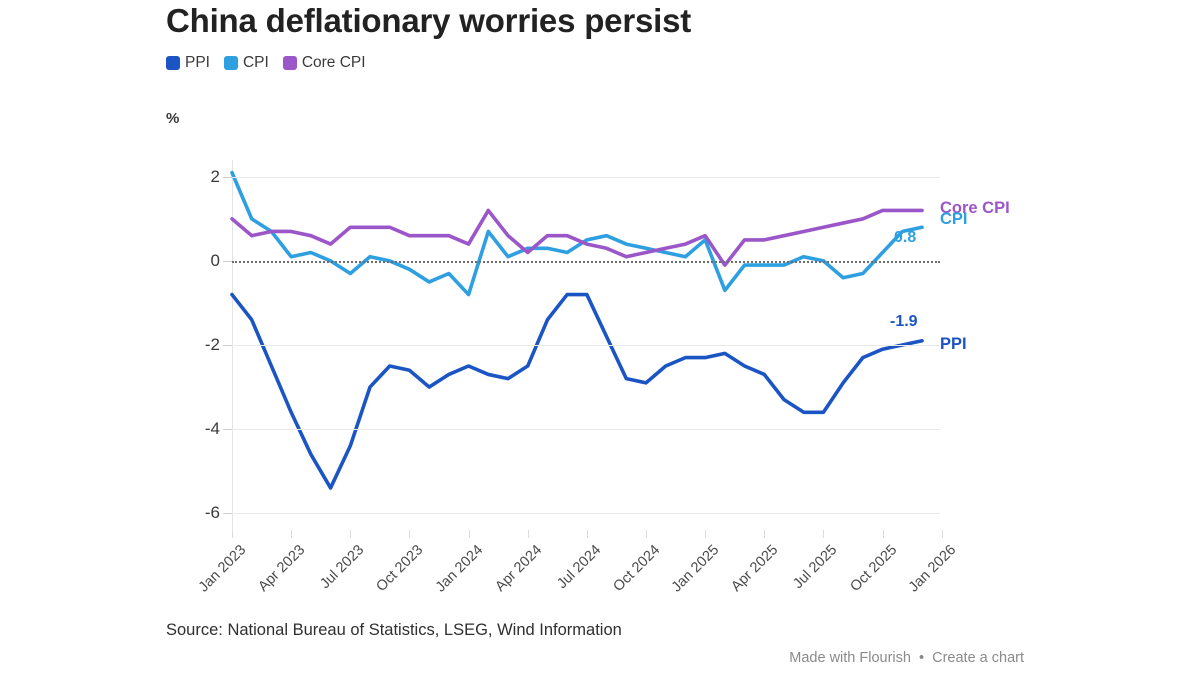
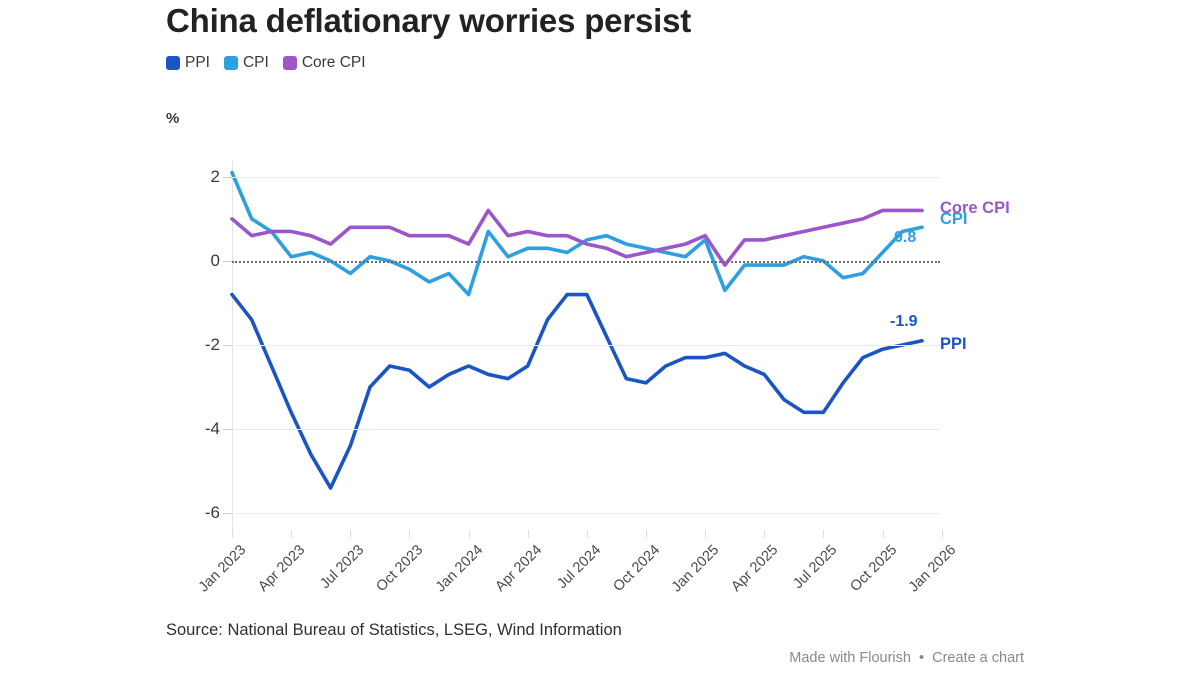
Core CPI/Apr 2024: 0.2 -> 0.7
